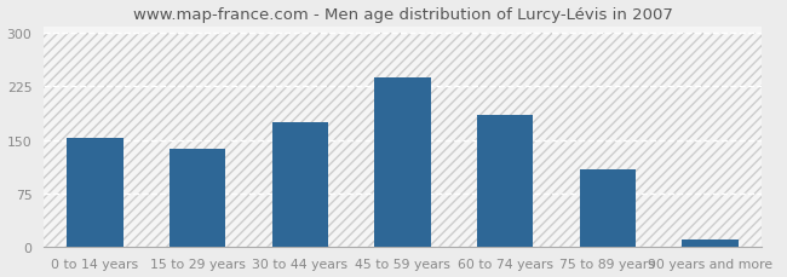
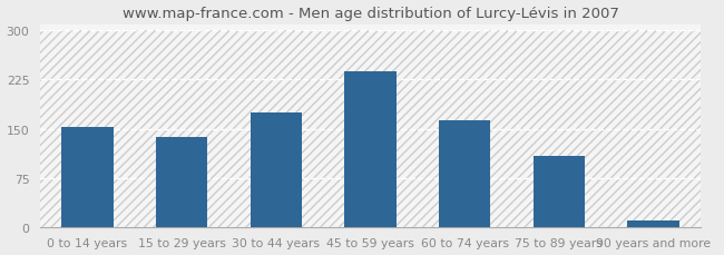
60 to 74 years: 185 -> 162
